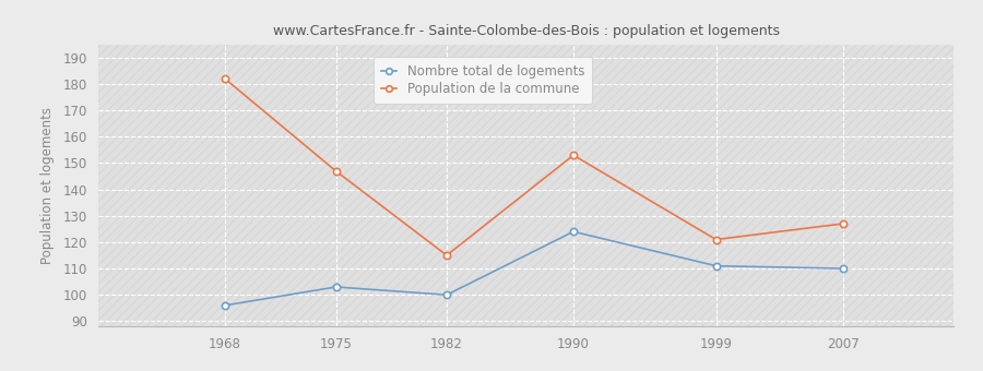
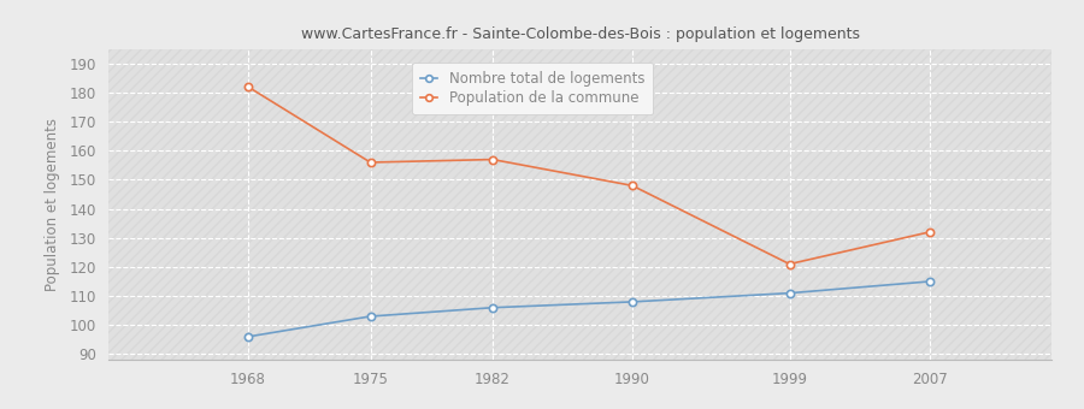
Population de la commune/1975: 147 -> 156
Nombre total de logements/1982: 100 -> 106
Population de la commune/1982: 115 -> 157
Nombre total de logements/1990: 124 -> 108
Population de la commune/1990: 153 -> 148
Nombre total de logements/2007: 110 -> 115
Population de la commune/2007: 127 -> 132
